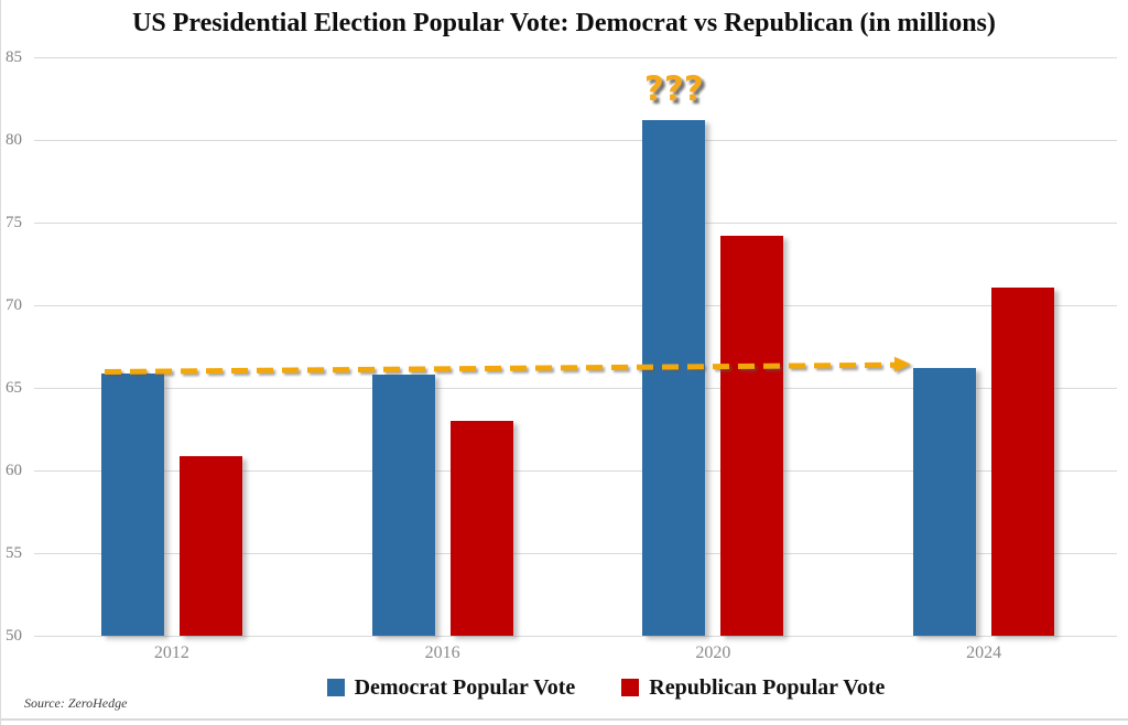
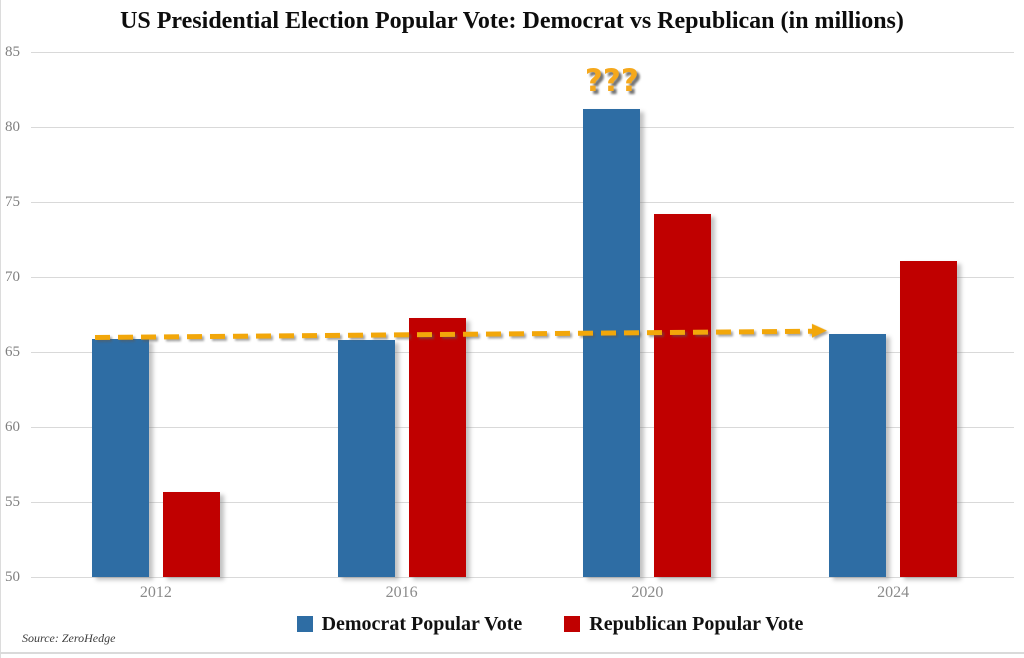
Republican Popular Vote/2012: 60.9 -> 55.7
Republican Popular Vote/2016: 63.0 -> 67.3
